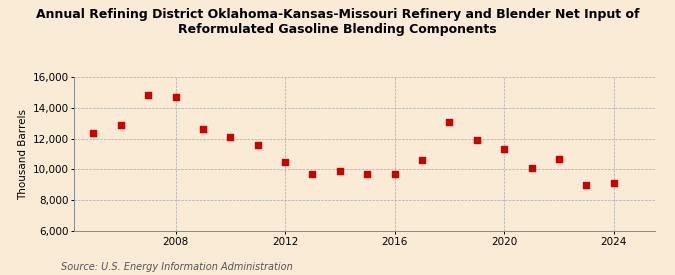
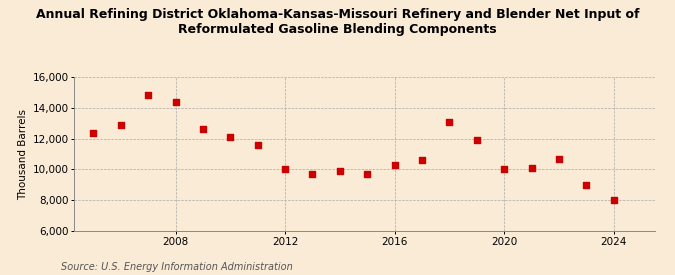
2008: 14,700 -> 14,400
2012: 10,500 -> 10,000
2016: 9,700 -> 10,300
2020: 11,300 -> 10,000
2024: 9,100 -> 8,000
